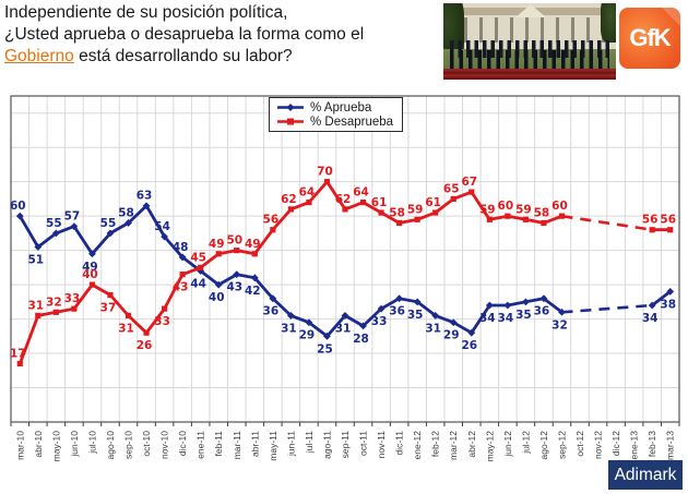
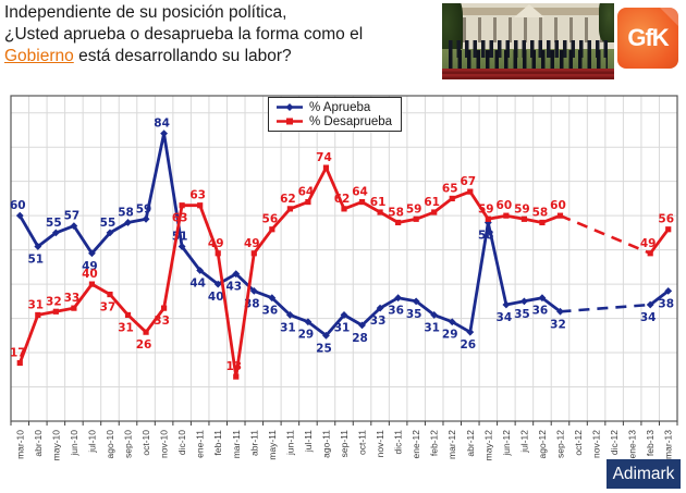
% Aprueba/oct-10: 63 -> 59
% Aprueba/nov-10: 54 -> 84
% Aprueba/dic-10: 48 -> 51
% Desaprueba/dic-10: 43 -> 63
% Desaprueba/ene-11: 45 -> 63
% Desaprueba/mar-11: 50 -> 13
% Aprueba/abr-11: 42 -> 38
% Desaprueba/ago-11: 70 -> 74
% Aprueba/may-12: 34 -> 58
% Desaprueba/feb-13: 56 -> 49
